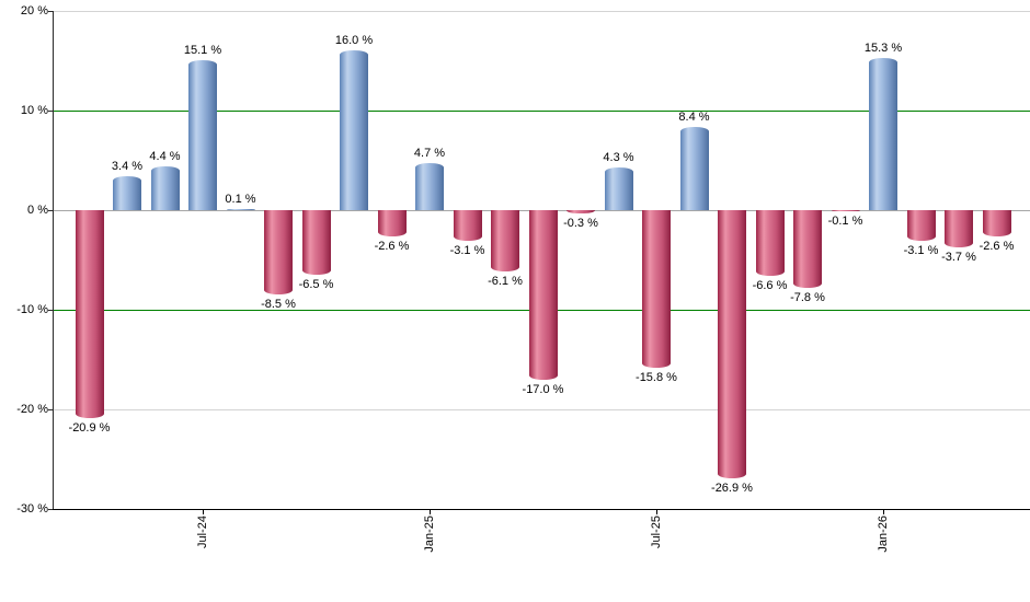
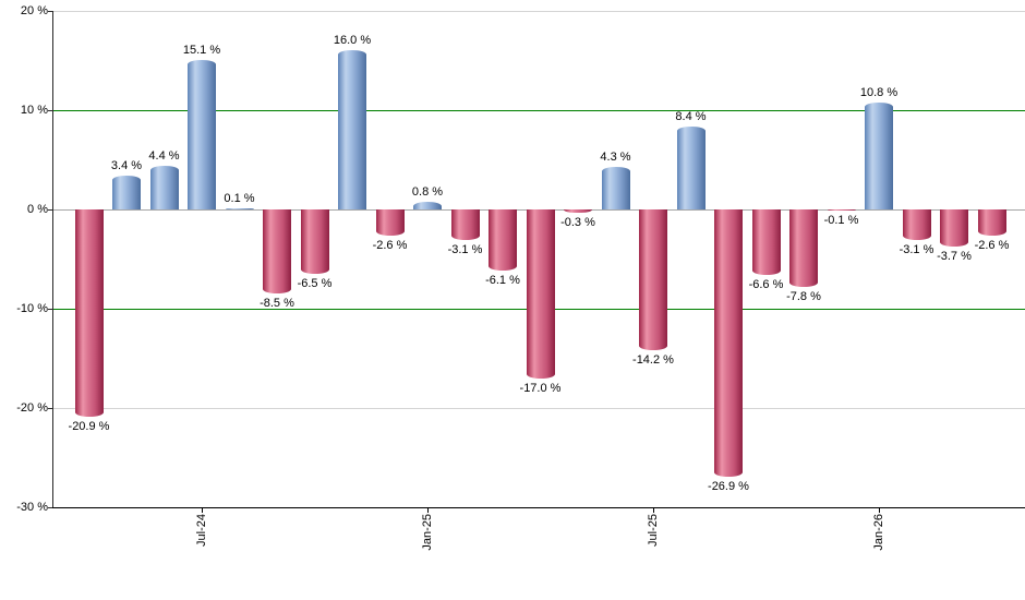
Jan-25: 4.7 -> 0.8
Jul-25: -15.8 -> -14.2
Jan-26: 15.3 -> 10.8
